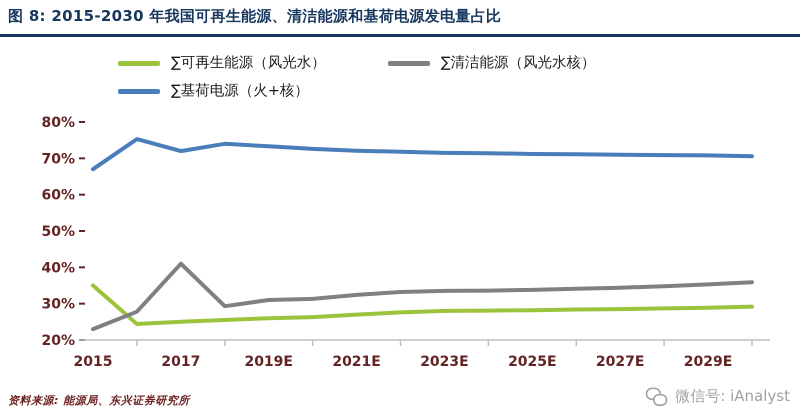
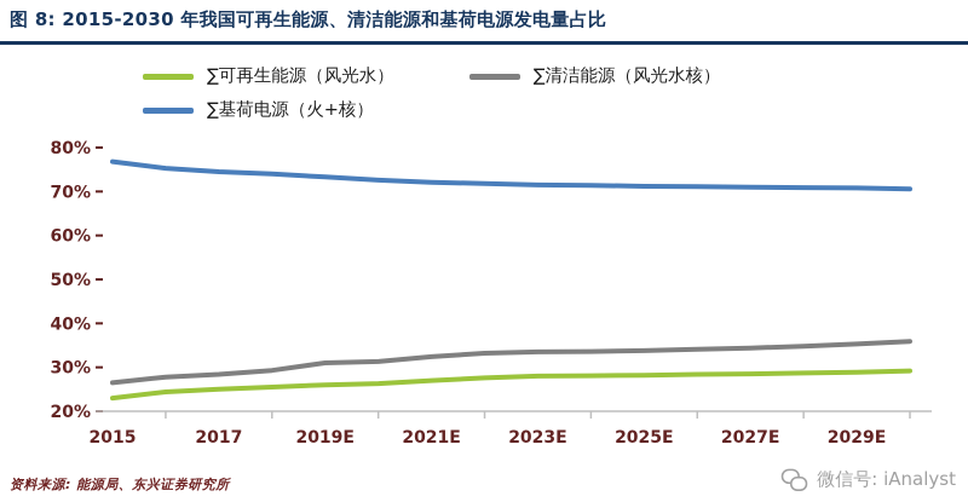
∑可再生能源（风光水）/2015: 35% -> 23%
∑清洁能源（风光水核）/2015: 23% -> 26%
∑基荷电源（火+核）/2015: 67% -> 77%
∑清洁能源（风光水核）/2017: 41% -> 28%
∑基荷电源（火+核）/2017: 72% -> 74%
